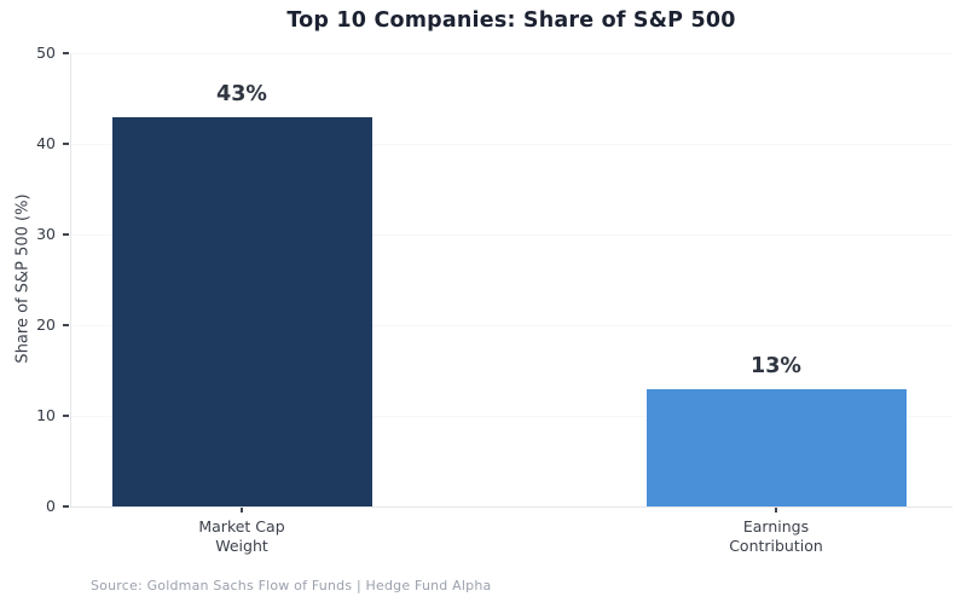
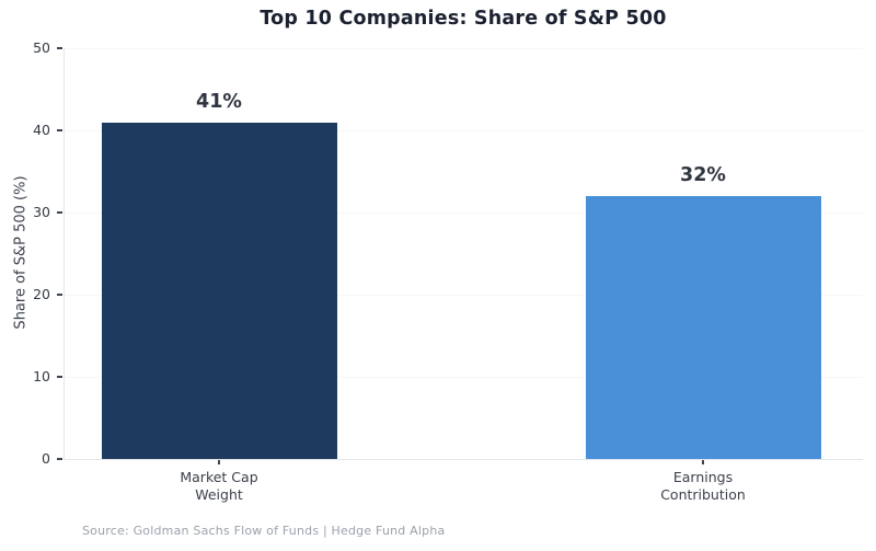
Market Cap Weight: 43% -> 41%
Earnings Contribution: 13% -> 32%
